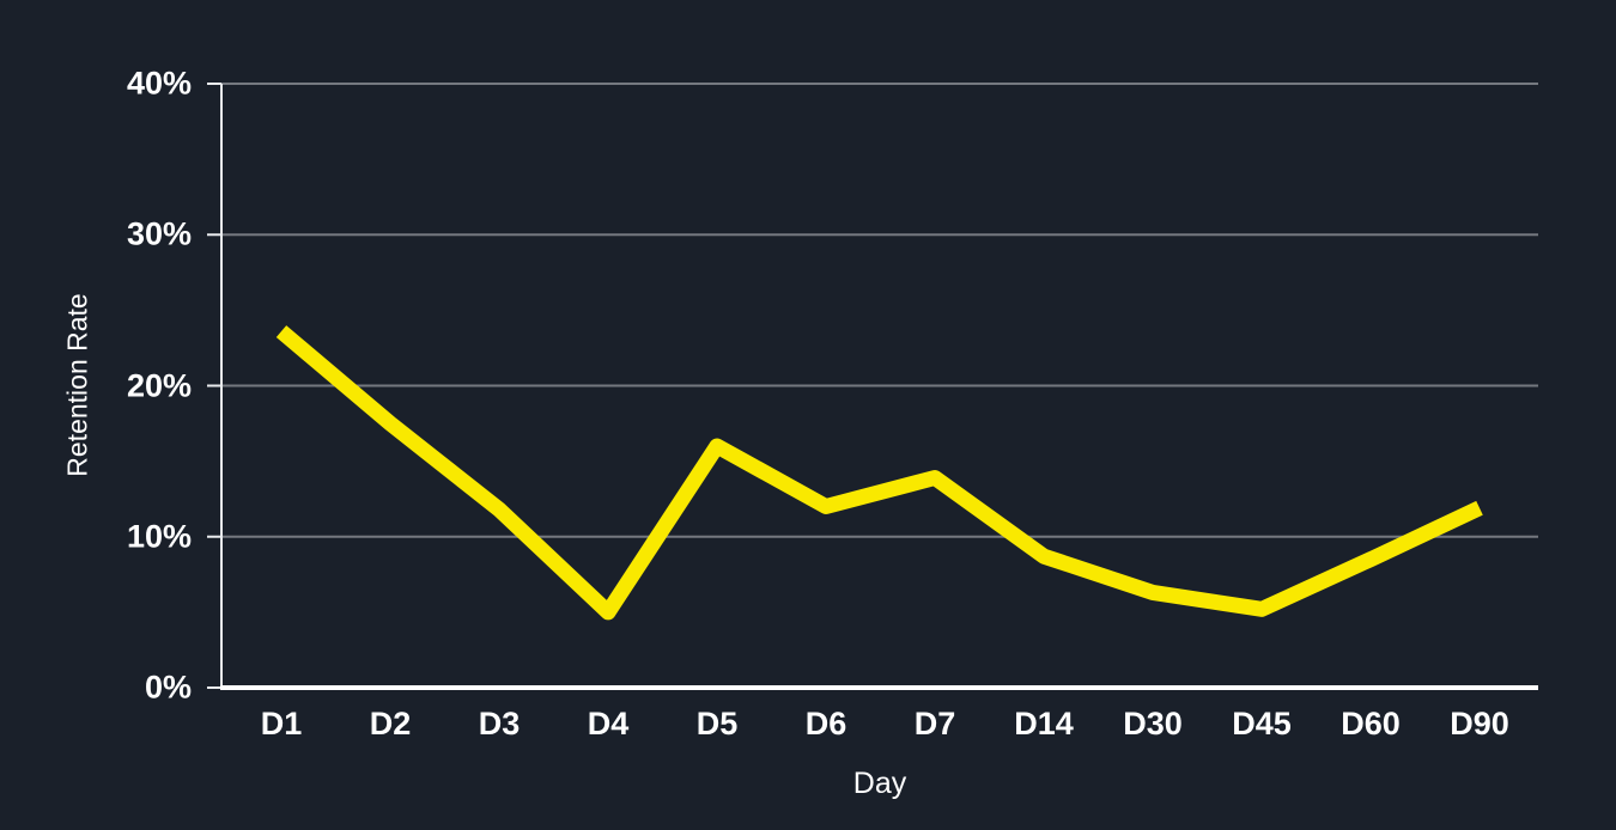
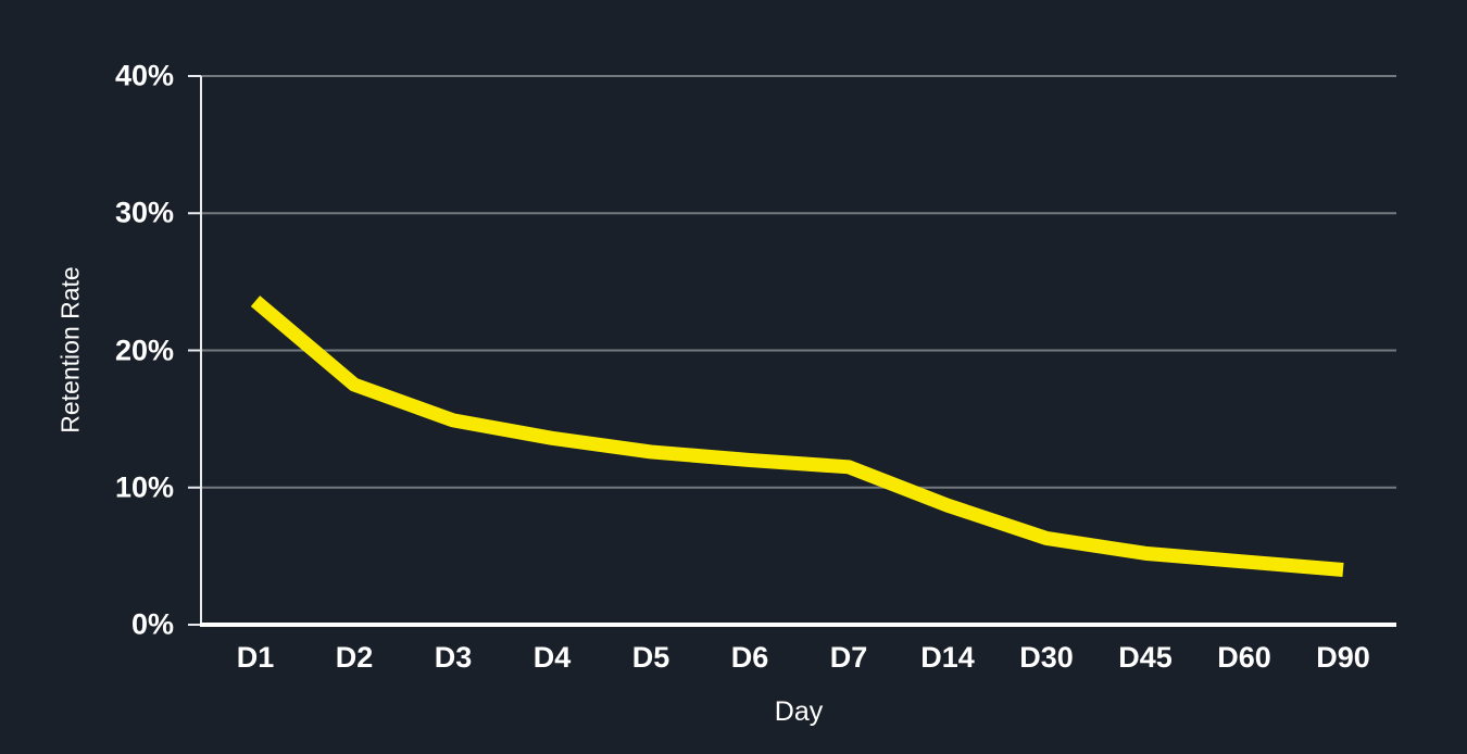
D3: 11.8% -> 14.9%
D4: 5.0% -> 13.6%
D5: 16.0% -> 12.6%
D7: 13.9% -> 11.5%
D60: 8.5% -> 4.6%
D90: 11.9% -> 4.0%
